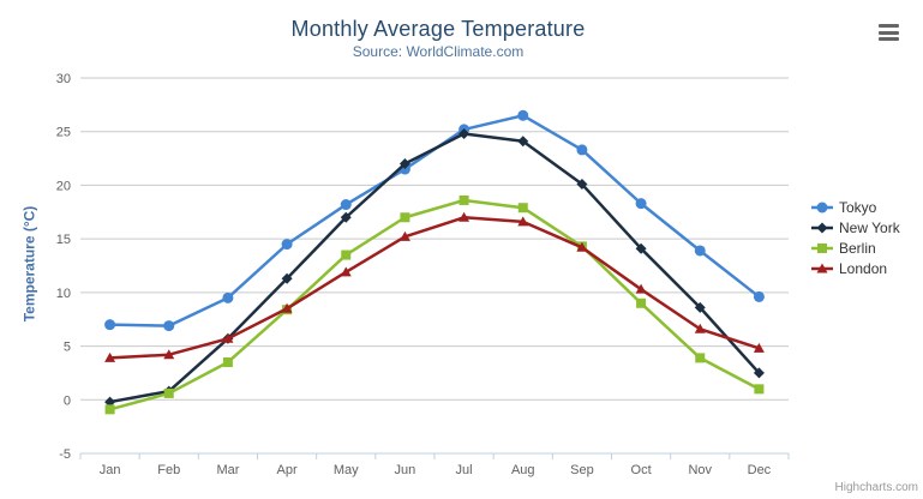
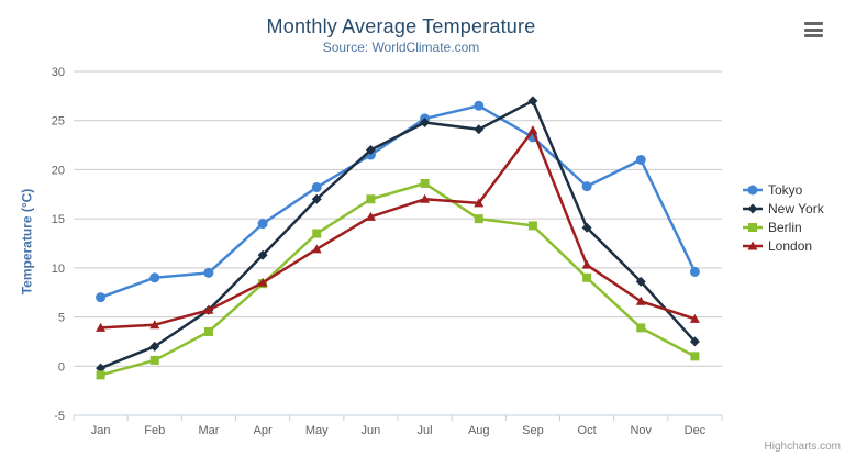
Tokyo/Feb: 7 -> 9
New York/Feb: 1 -> 2
Berlin/Aug: 18 -> 15
New York/Sep: 20 -> 27
London/Sep: 14 -> 24
Tokyo/Nov: 14 -> 21
